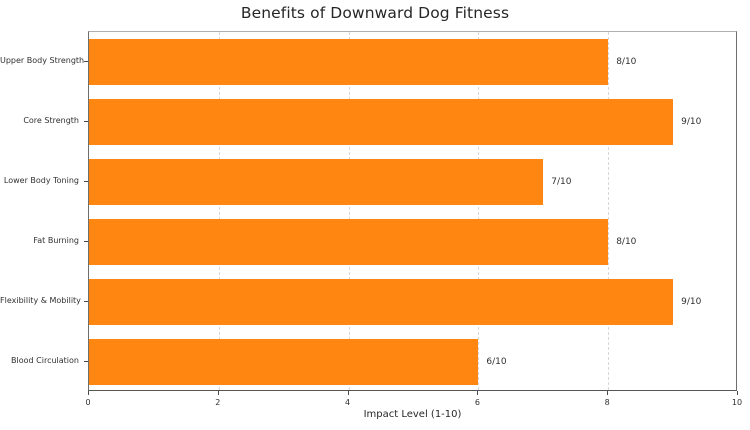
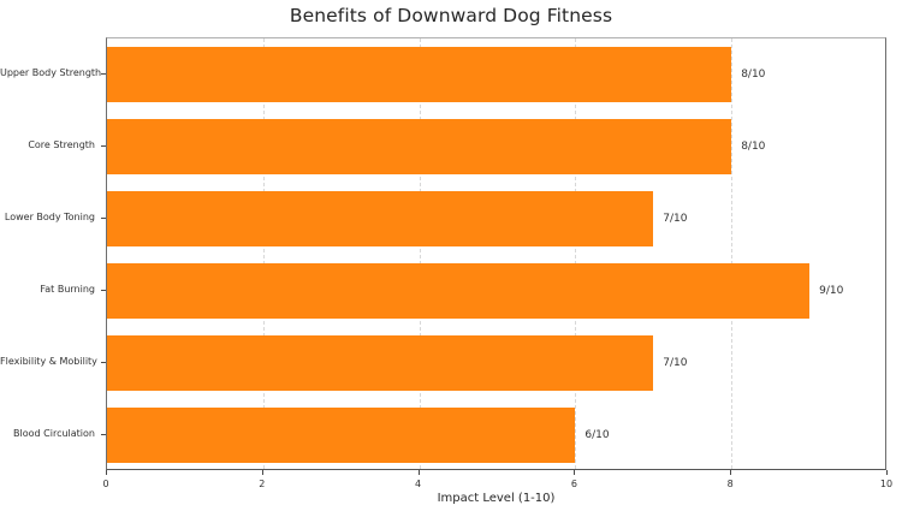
Core Strength: 9 -> 8
Fat Burning: 8 -> 9
Flexibility & Mobility: 9 -> 7
